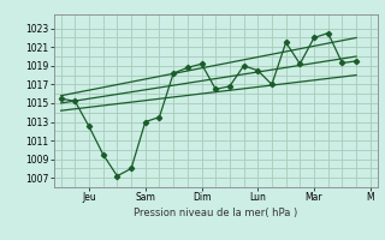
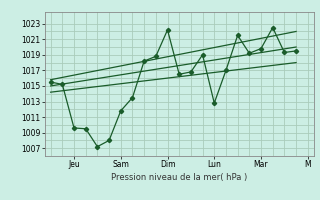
Jeu: 1012.5 -> 1009.6
Sam: 1013.0 -> 1011.8
Dim: 1019.2 -> 1022.2
Lun: 1018.5 -> 1012.8
Mar: 1022.0 -> 1019.8
